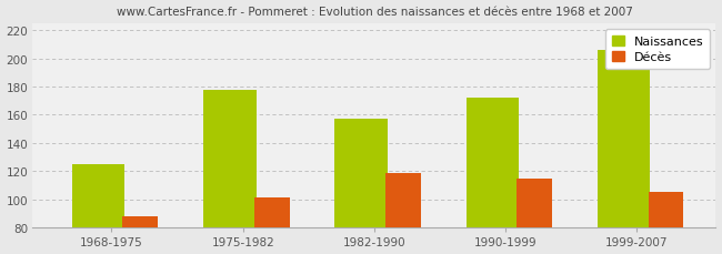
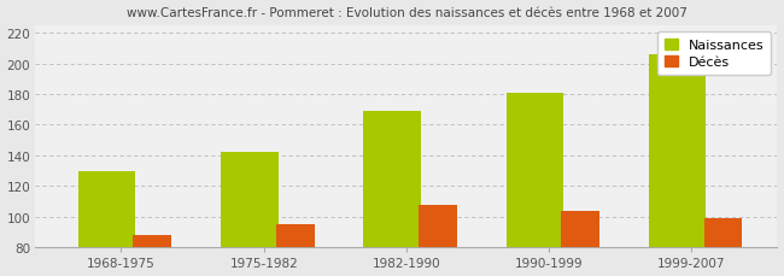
Naissances/1968-1975: 125 -> 130
Naissances/1975-1982: 178 -> 142
Décès/1975-1982: 101 -> 95
Naissances/1982-1990: 157 -> 169
Décès/1982-1990: 119 -> 108
Naissances/1990-1999: 172 -> 181
Décès/1990-1999: 115 -> 104
Décès/1999-2007: 105 -> 99
